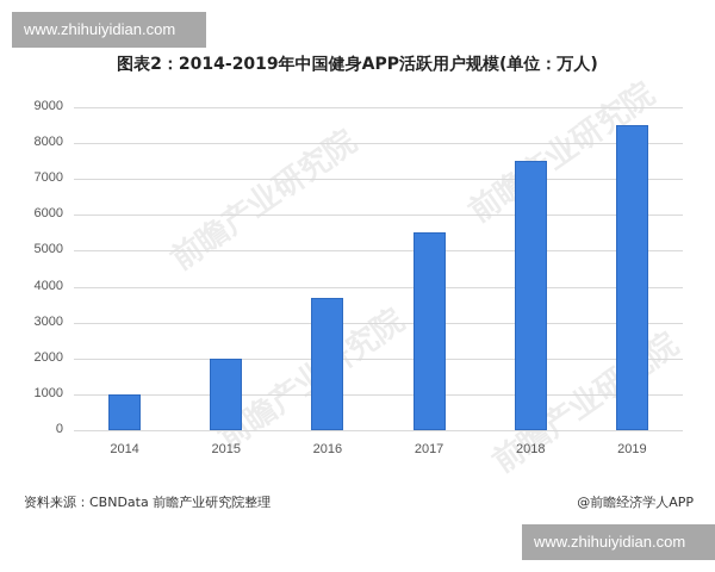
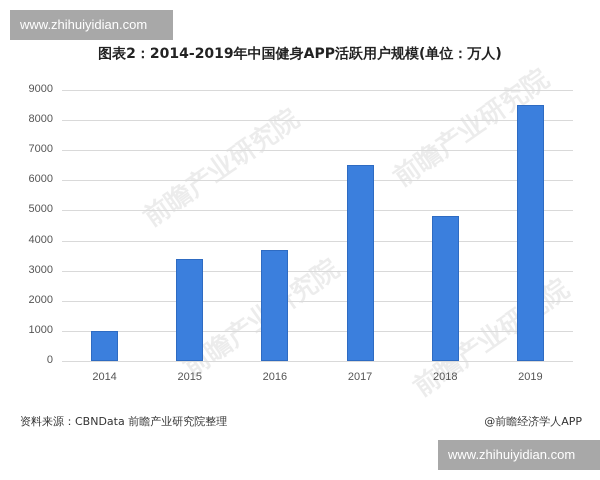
2015: 2000 -> 3400
2017: 5500 -> 6500
2018: 7500 -> 4800
